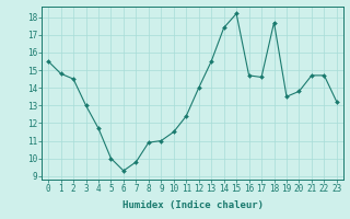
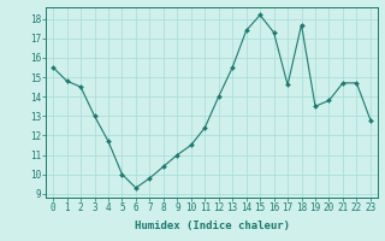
8: 10.9 -> 10.4
16: 14.7 -> 17.3
23: 13.2 -> 12.8
